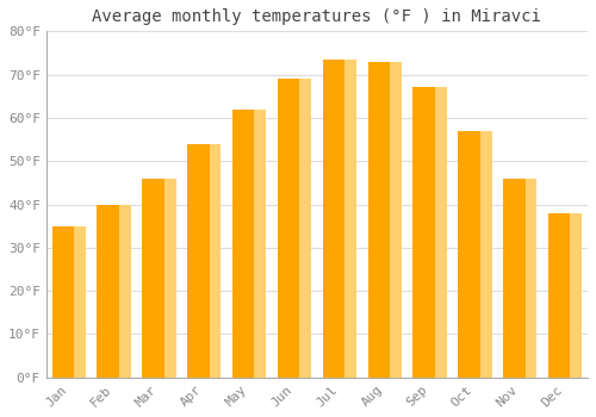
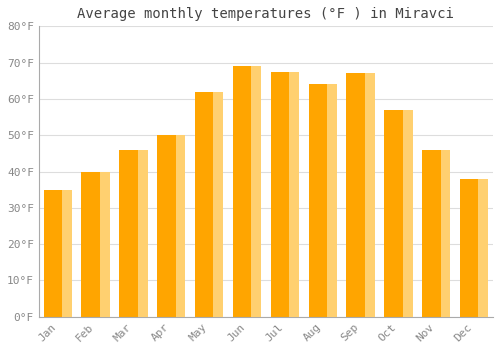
Apr: 54.0°F -> 50.0°F
Jul: 73.5°F -> 67.5°F
Aug: 73.0°F -> 64.0°F
